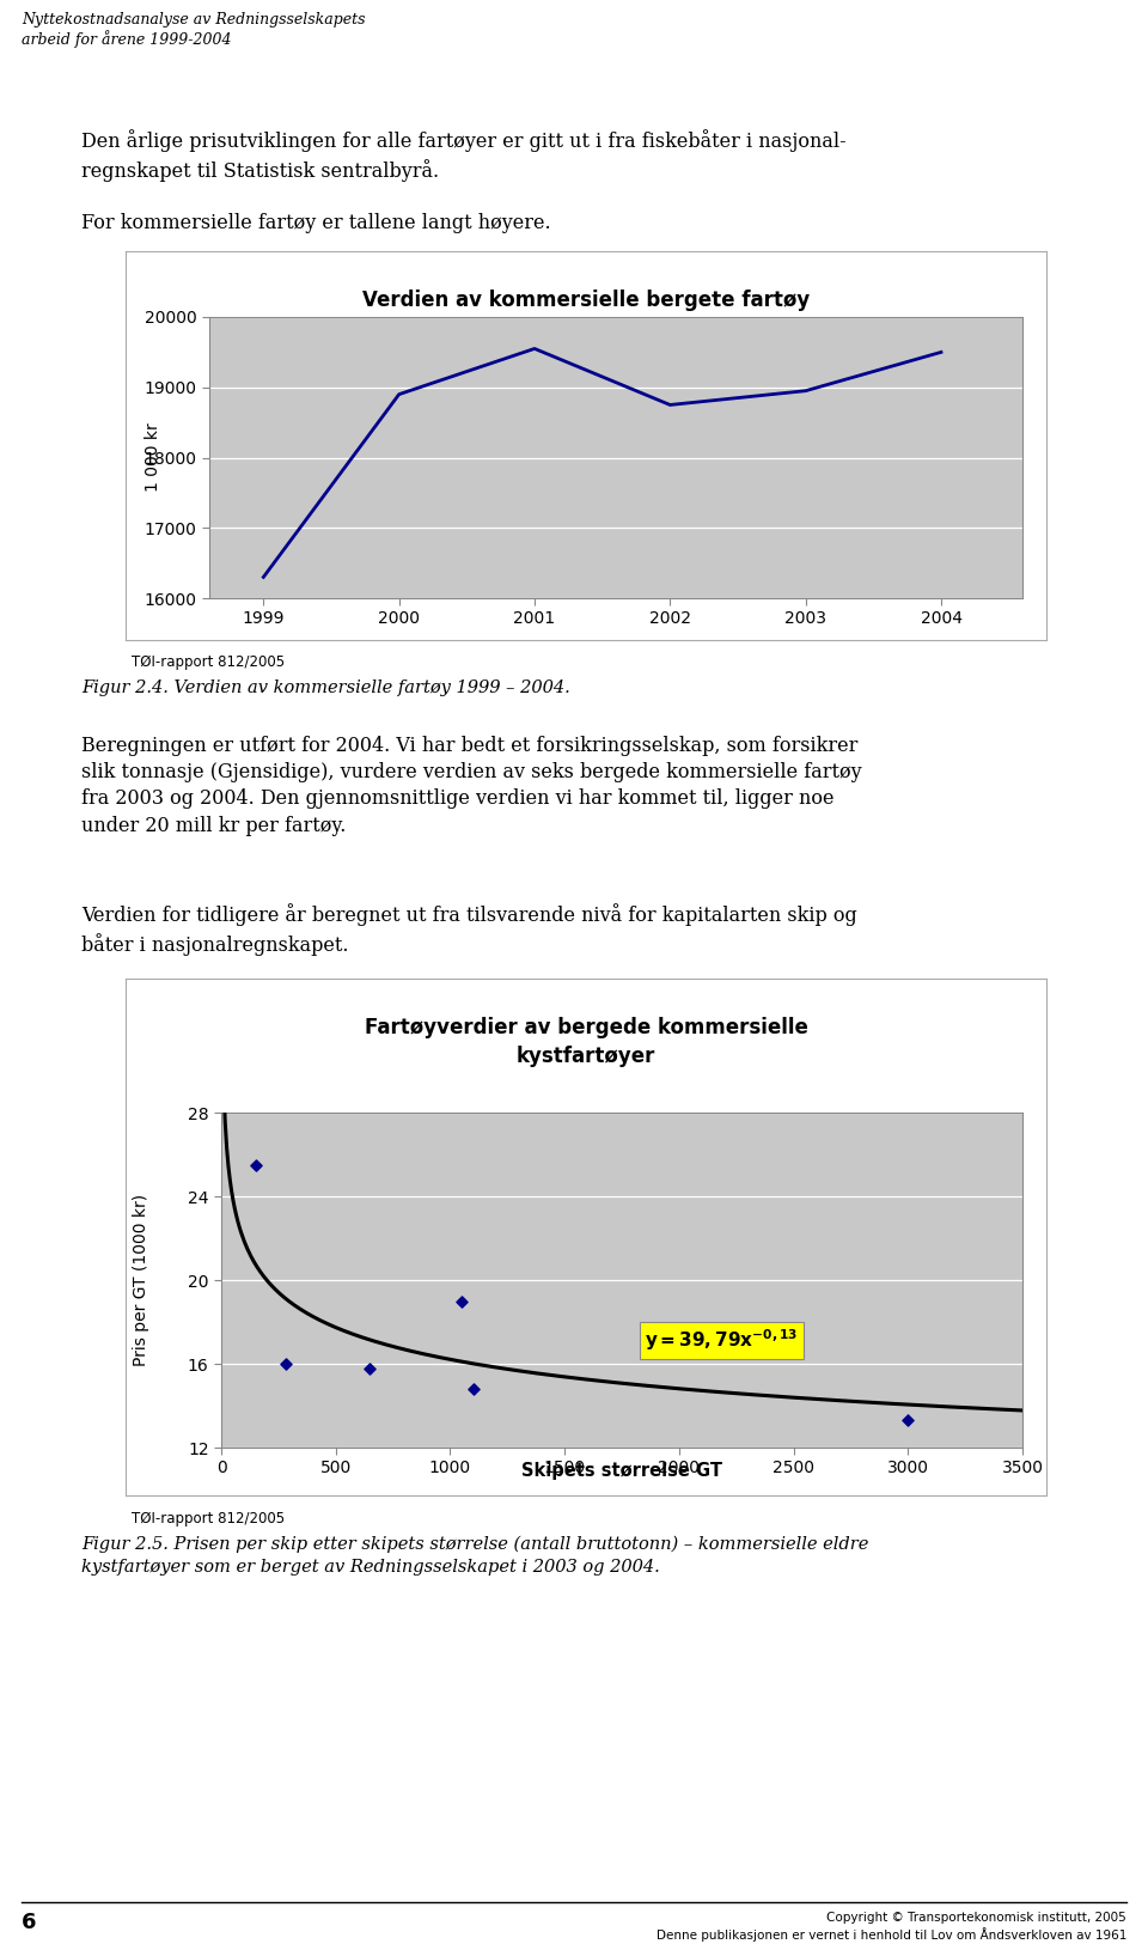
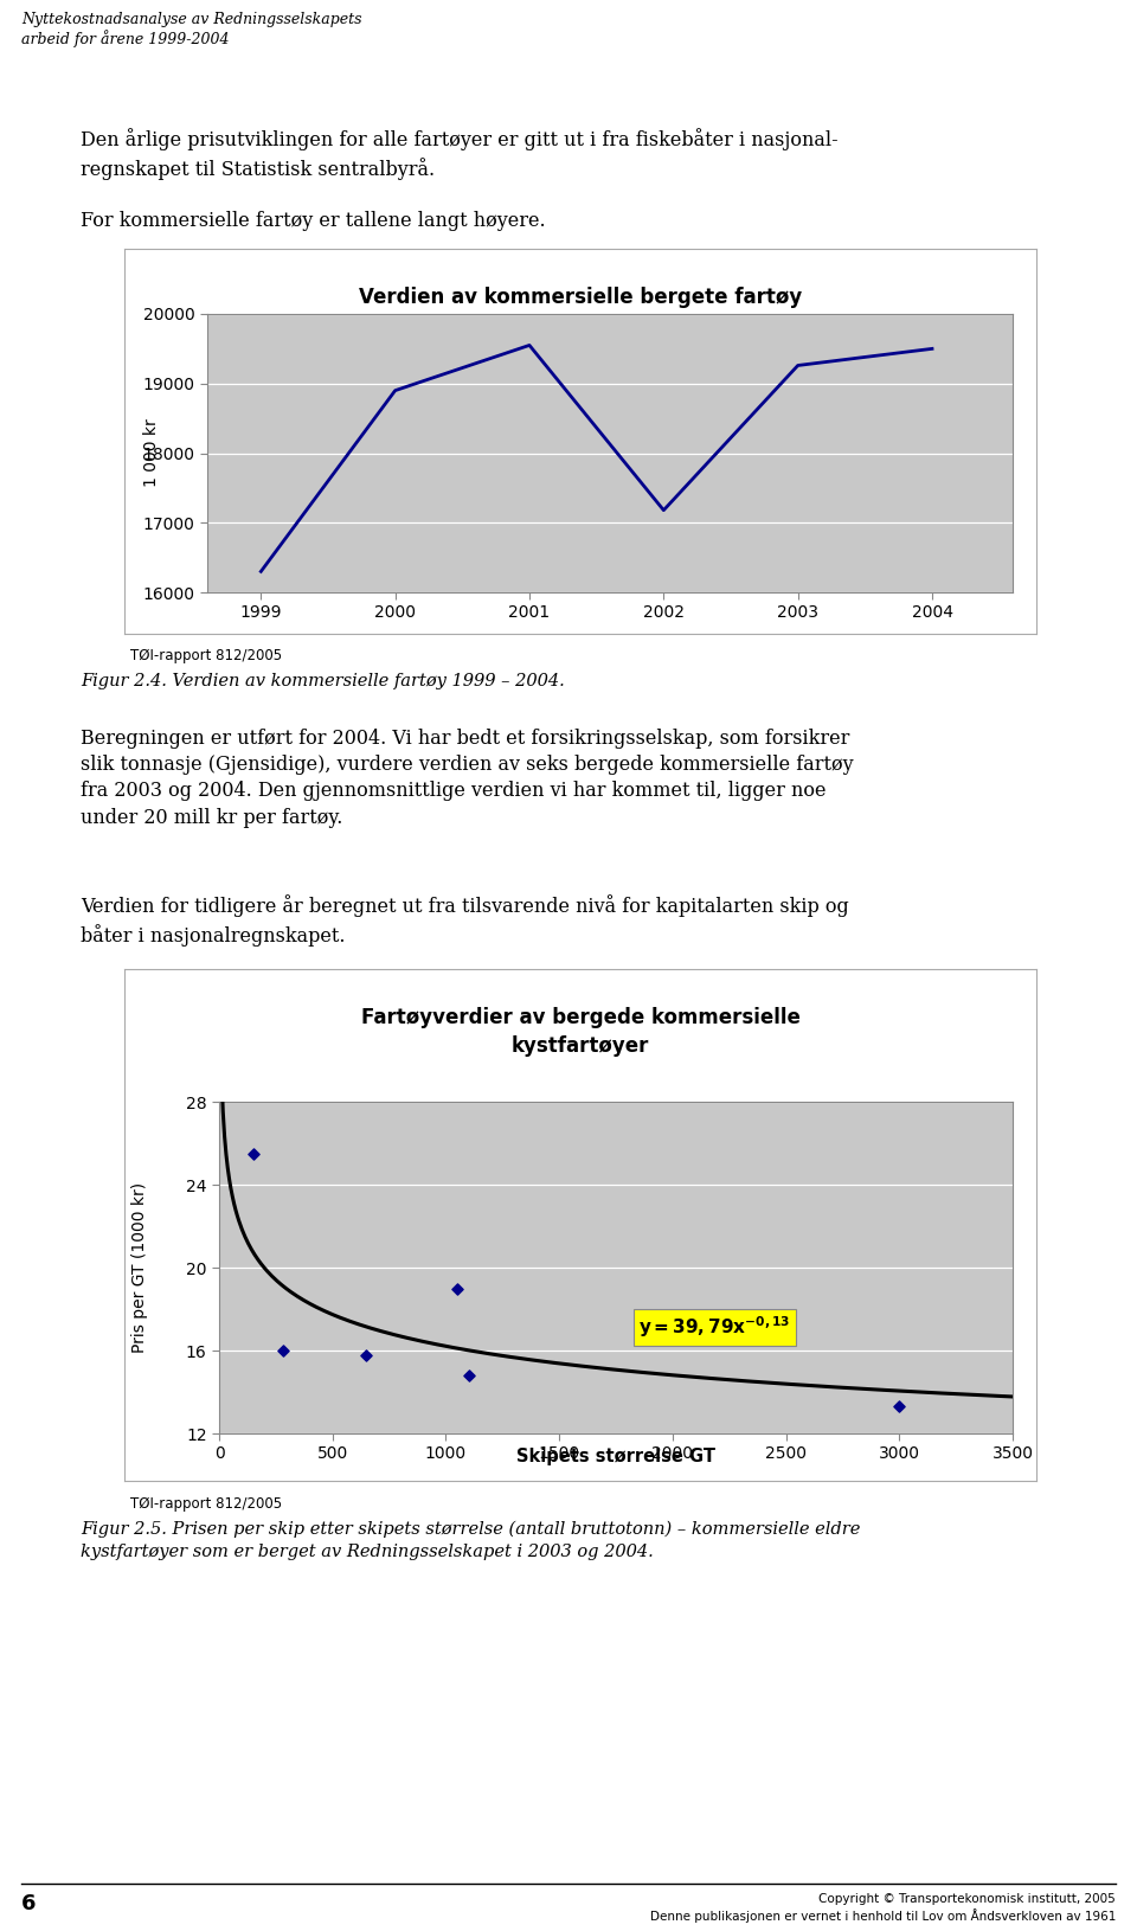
2002: 18750 -> 17180
2003: 18950 -> 19260
